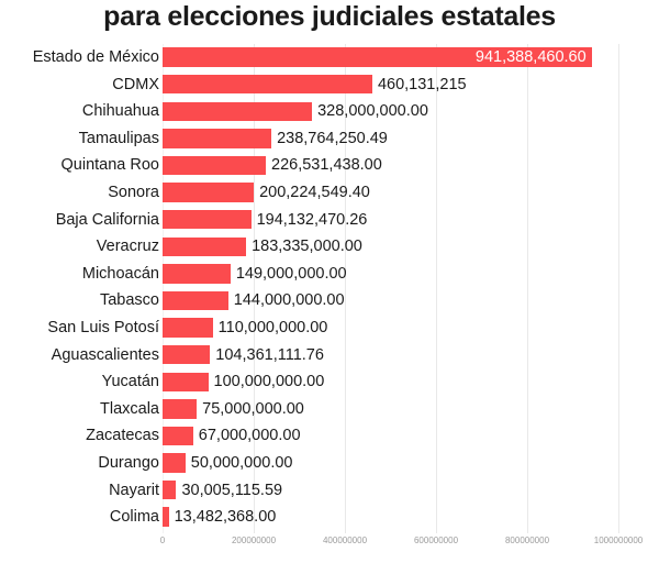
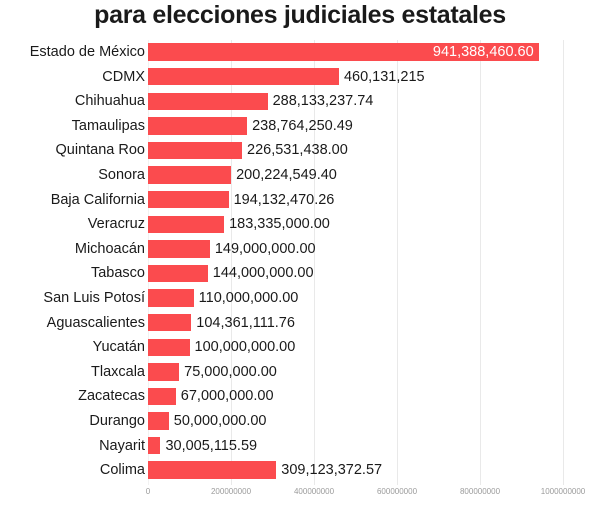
Chihuahua: 328,000,000.00 -> 288,133,237.74
Colima: 13,482,368.00 -> 309,123,372.57
